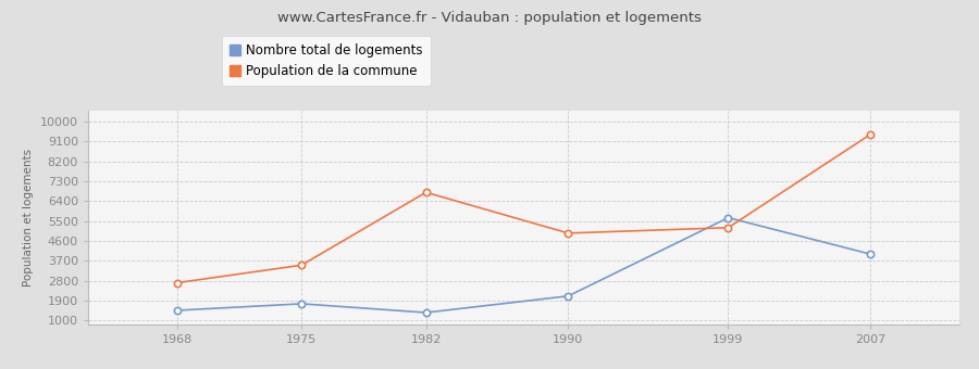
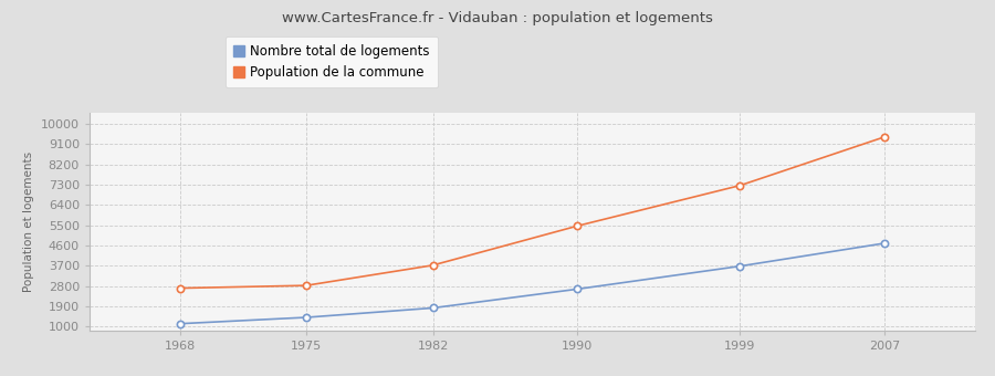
Nombre total de logements/1968: 1450 -> 1120
Nombre total de logements/1975: 1750 -> 1400
Population de la commune/1975: 3500 -> 2820
Nombre total de logements/1982: 1350 -> 1820
Population de la commune/1982: 6800 -> 3720
Nombre total de logements/1990: 2100 -> 2660
Population de la commune/1990: 4950 -> 5470
Nombre total de logements/1999: 5650 -> 3680
Population de la commune/1999: 5200 -> 7270
Nombre total de logements/2007: 4000 -> 4700
